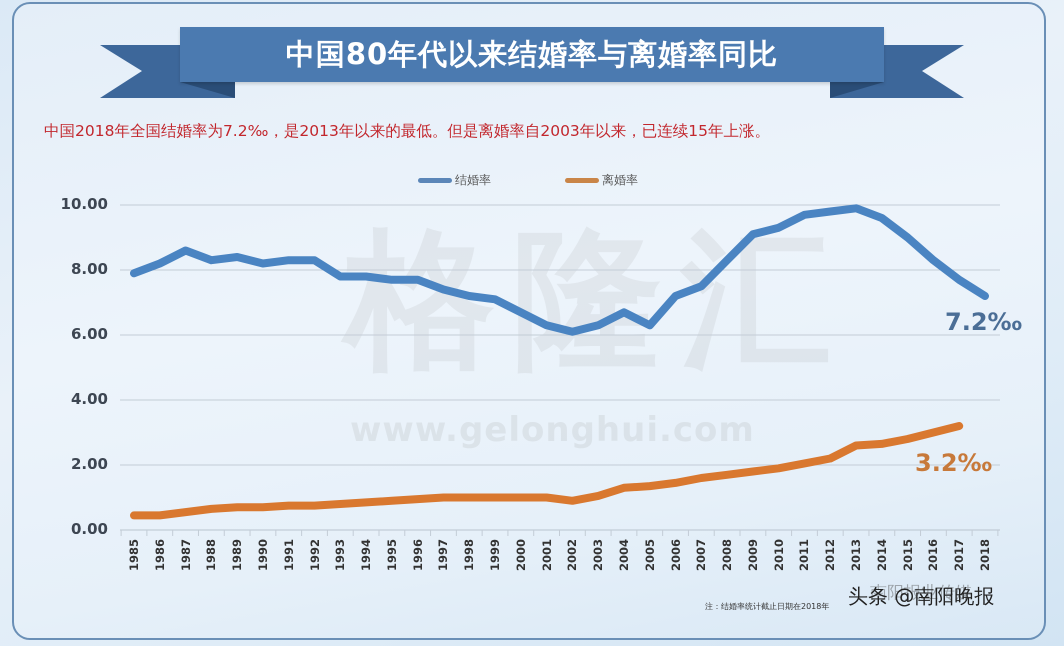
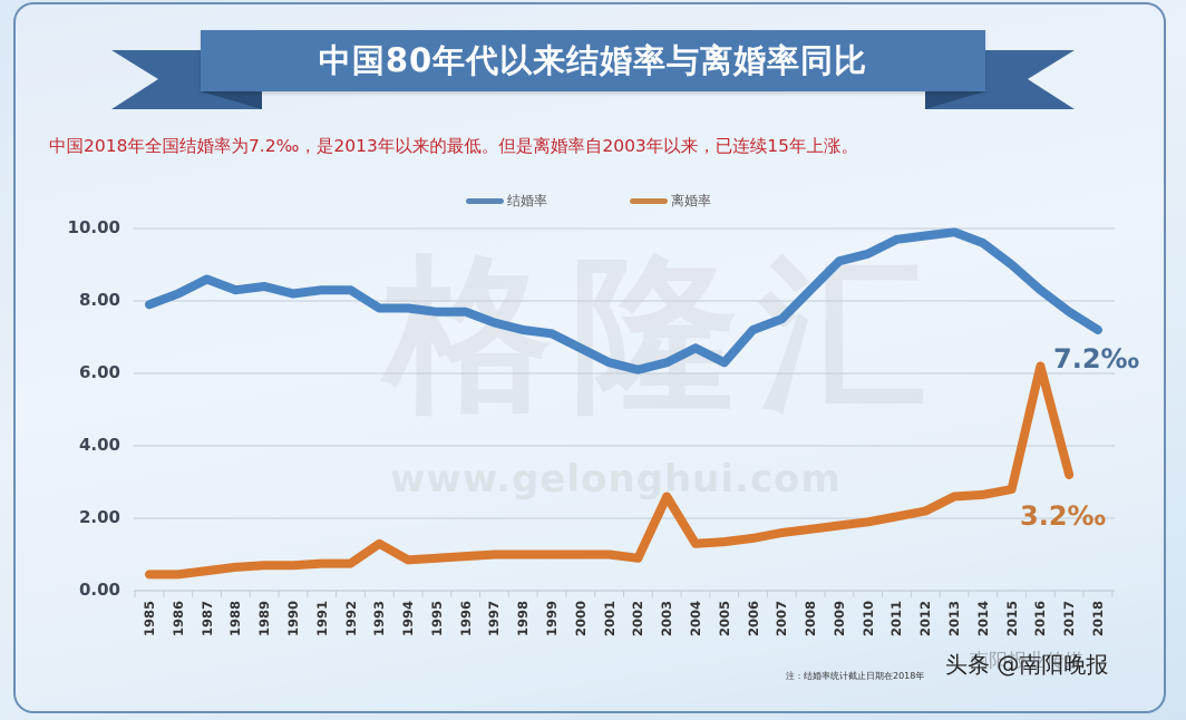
离婚率/1993: 0.8 -> 1.3
离婚率/2003: 1.1 -> 2.6
离婚率/2016: 3.0 -> 6.2
